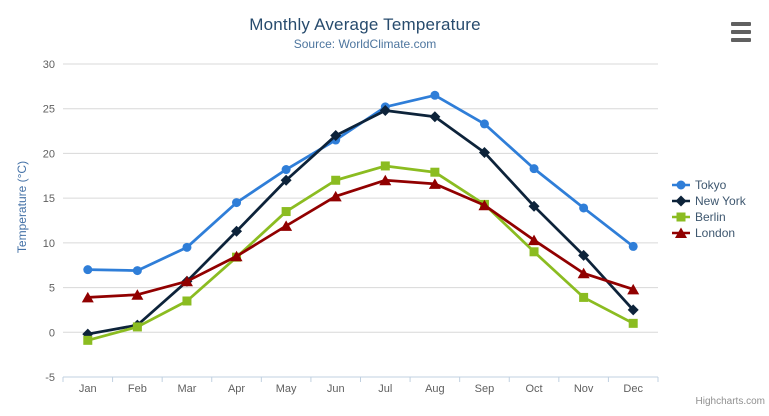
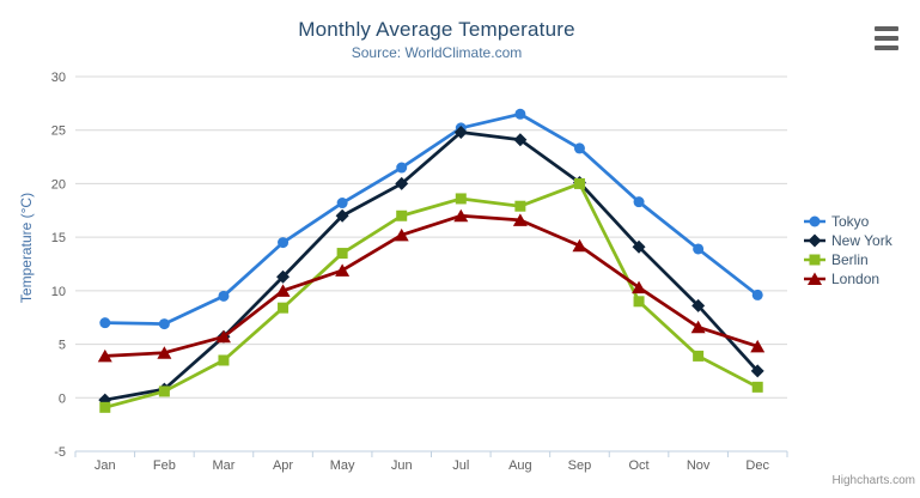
London/Apr: 8 -> 10
New York/Jun: 22 -> 20
Berlin/Sep: 14 -> 20
